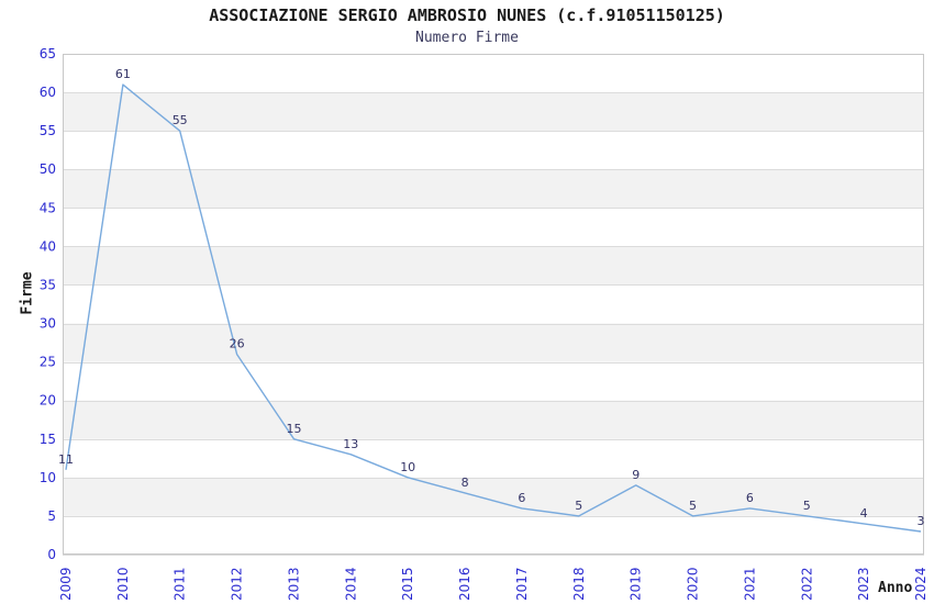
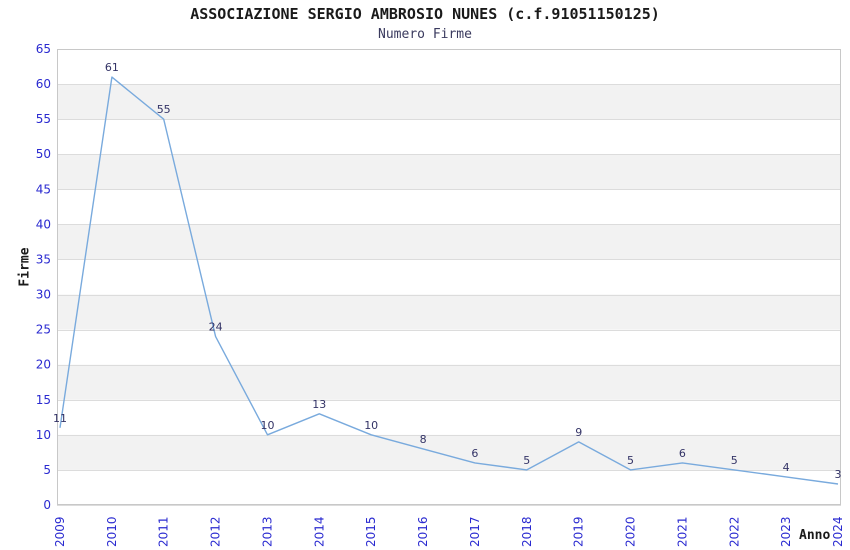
2012: 26 -> 24
2013: 15 -> 10
